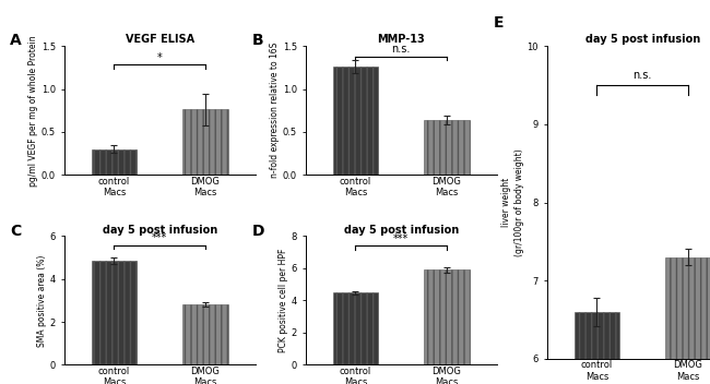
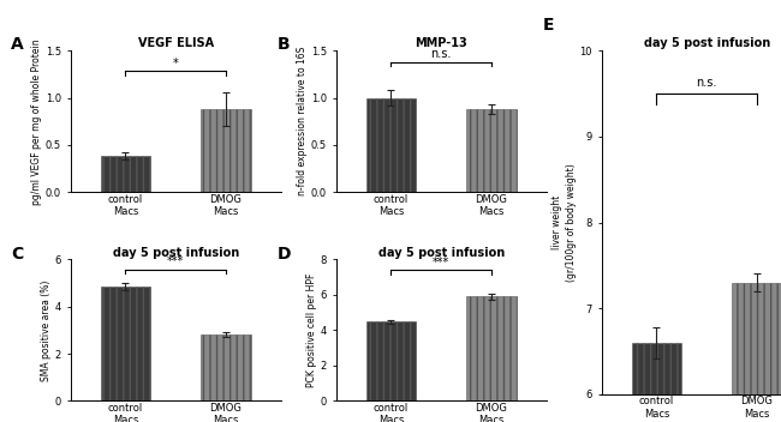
VEGF ELISA/control Macs: 0.30 -> 0.38
VEGF ELISA/DMOG Macs: 0.76 -> 0.88
MMP-13/control Macs: 1.26 -> 1.00
MMP-13/DMOG Macs: 0.64 -> 0.88
